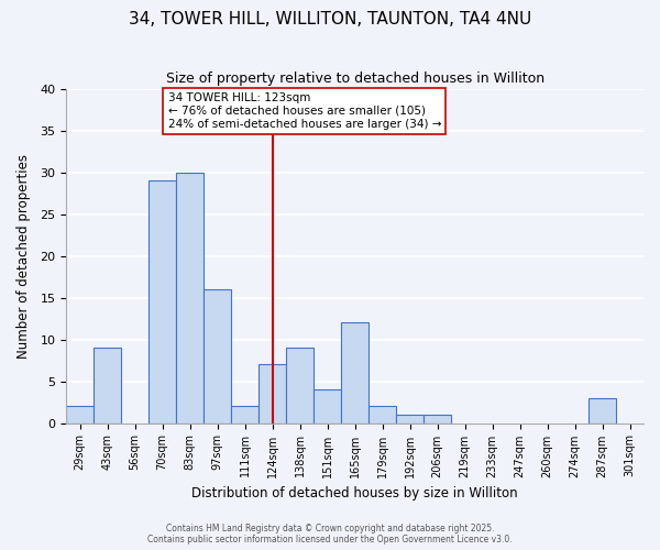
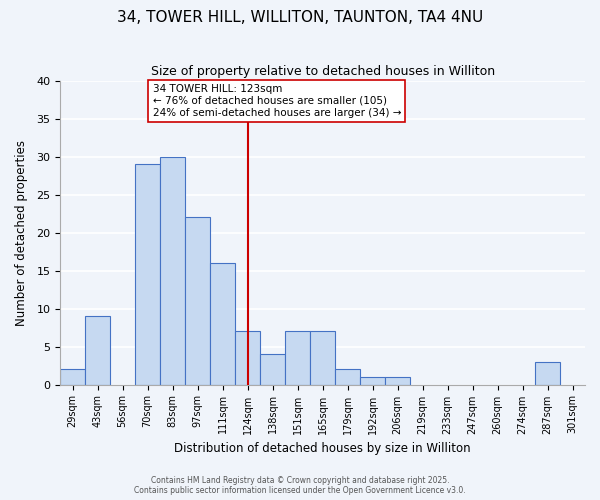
97sqm: 16 -> 22
111sqm: 2 -> 16
138sqm: 9 -> 4
151sqm: 4 -> 7
165sqm: 12 -> 7
